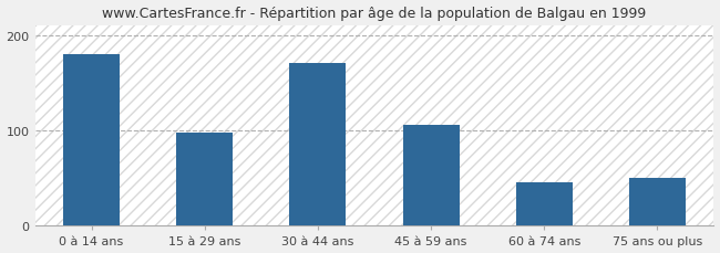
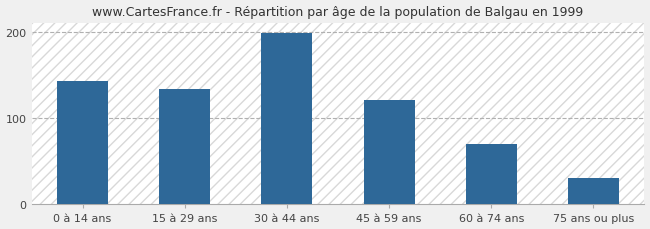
0 à 14 ans: 180 -> 143
15 à 29 ans: 98 -> 133
30 à 44 ans: 170 -> 198
45 à 59 ans: 106 -> 121
60 à 74 ans: 46 -> 70
75 ans ou plus: 50 -> 30
